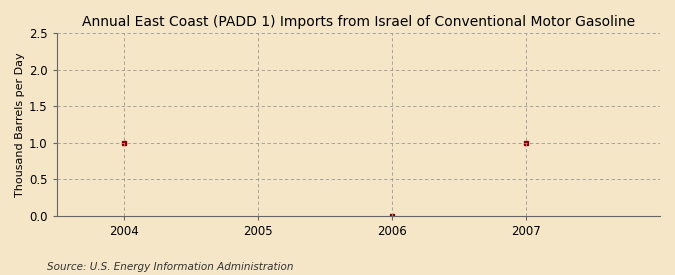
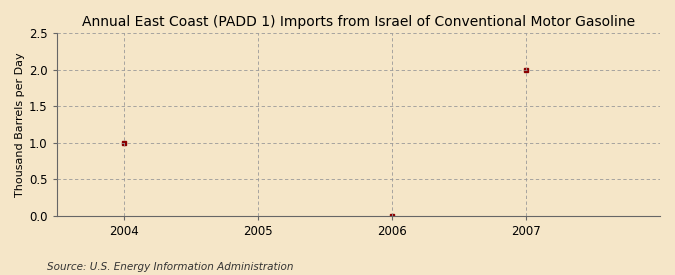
2007: 1 -> 2
